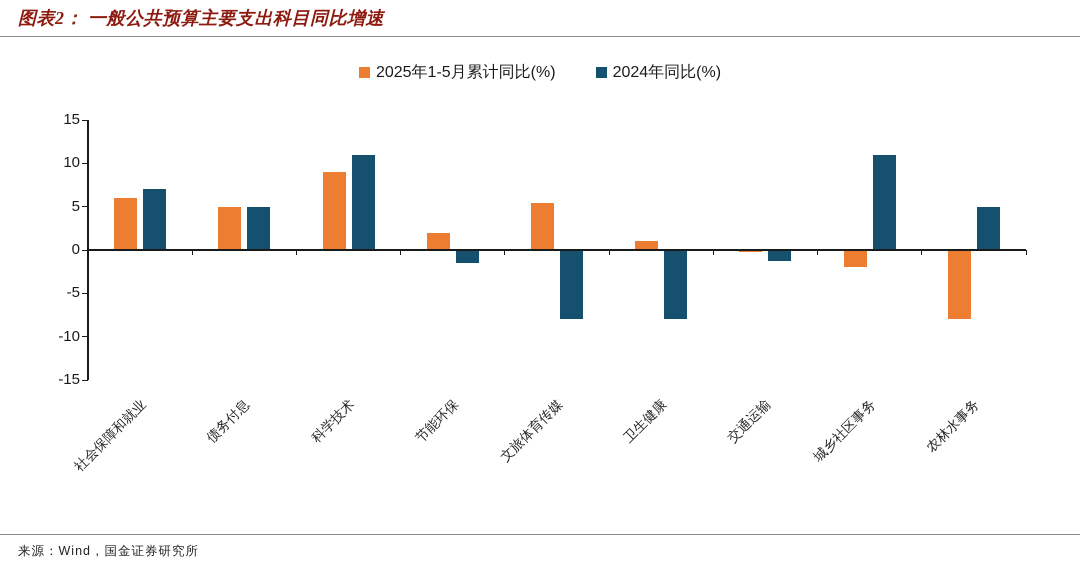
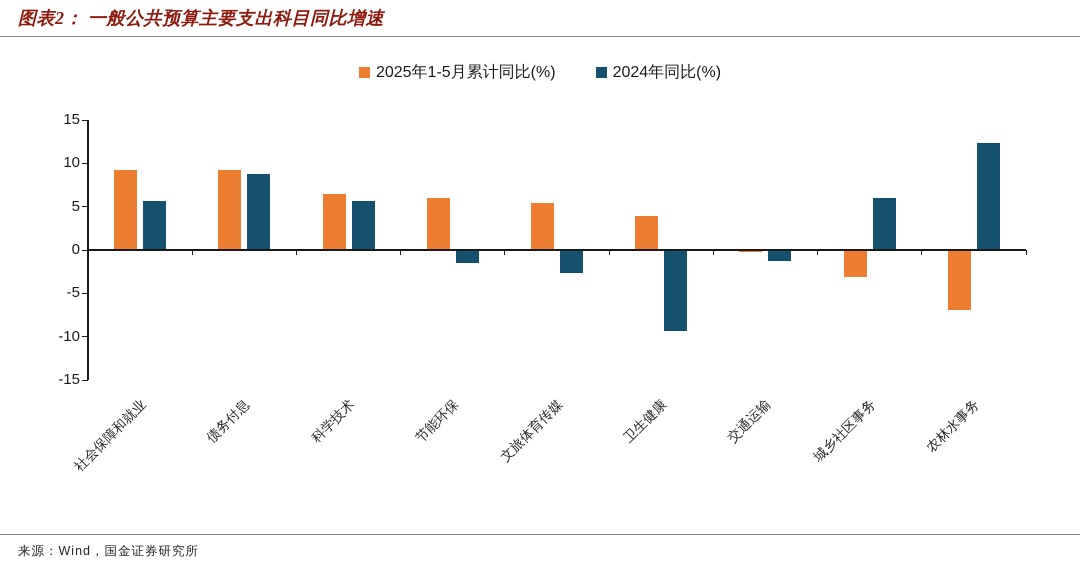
2025年1-5月累计同比(%)/社会保障和就业: 6 -> 9
2024年同比(%)/社会保障和就业: 7 -> 6
2025年1-5月累计同比(%)/债务付息: 5 -> 9
2024年同比(%)/债务付息: 5 -> 9
2025年1-5月累计同比(%)/科学技术: 9 -> 6
2024年同比(%)/科学技术: 11 -> 6
2025年1-5月累计同比(%)/节能环保: 2 -> 6
2024年同比(%)/文旅体育传媒: -8 -> -3
2025年1-5月累计同比(%)/卫生健康: 1 -> 4
2024年同比(%)/卫生健康: -8 -> -9
2025年1-5月累计同比(%)/城乡社区事务: -2 -> -3
2024年同比(%)/城乡社区事务: 11 -> 6
2025年1-5月累计同比(%)/农林水事务: -8 -> -7
2024年同比(%)/农林水事务: 5 -> 12
